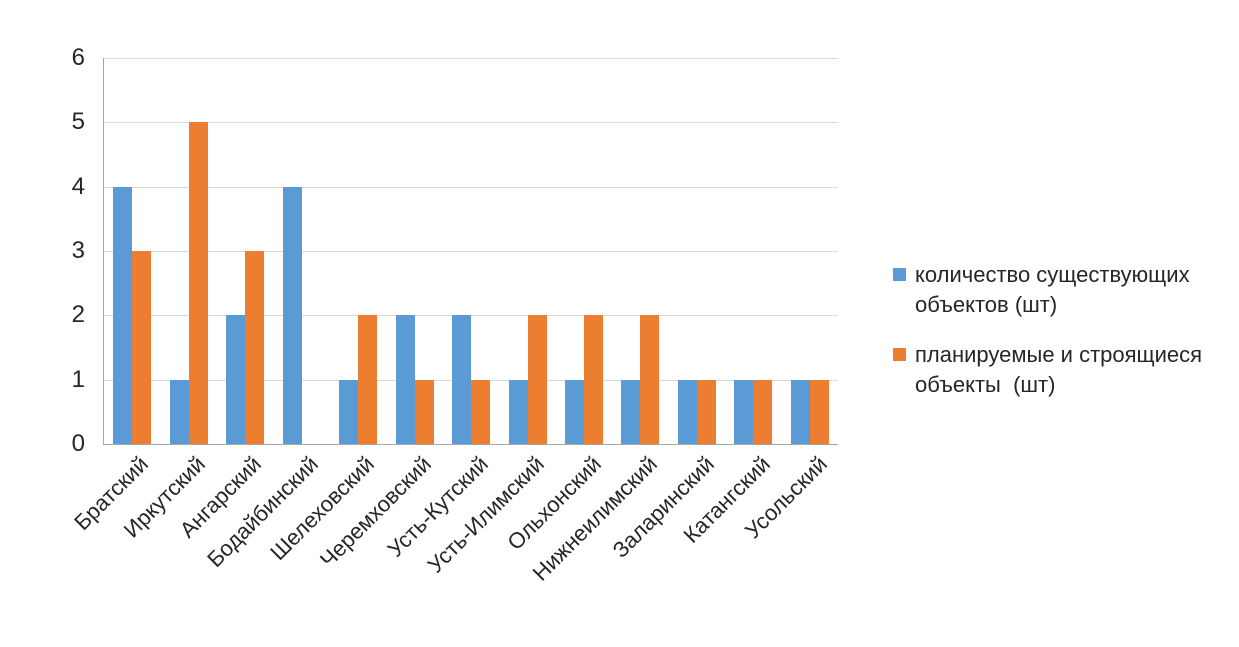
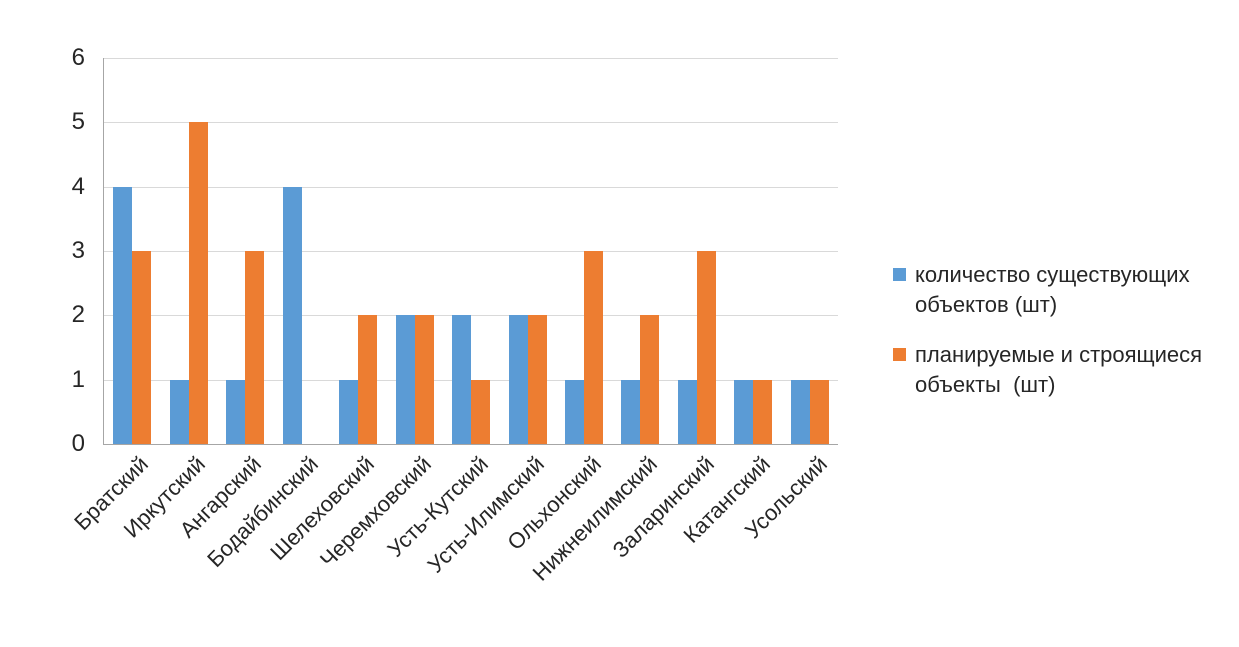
количество существующих объектов (шт)/Ангарский: 2 -> 1
планируемые и строящиеся объекты (шт)/Черемховский: 1 -> 2
количество существующих объектов (шт)/Усть-Илимский: 1 -> 2
планируемые и строящиеся объекты (шт)/Ольхонский: 2 -> 3
планируемые и строящиеся объекты (шт)/Заларинский: 1 -> 3
